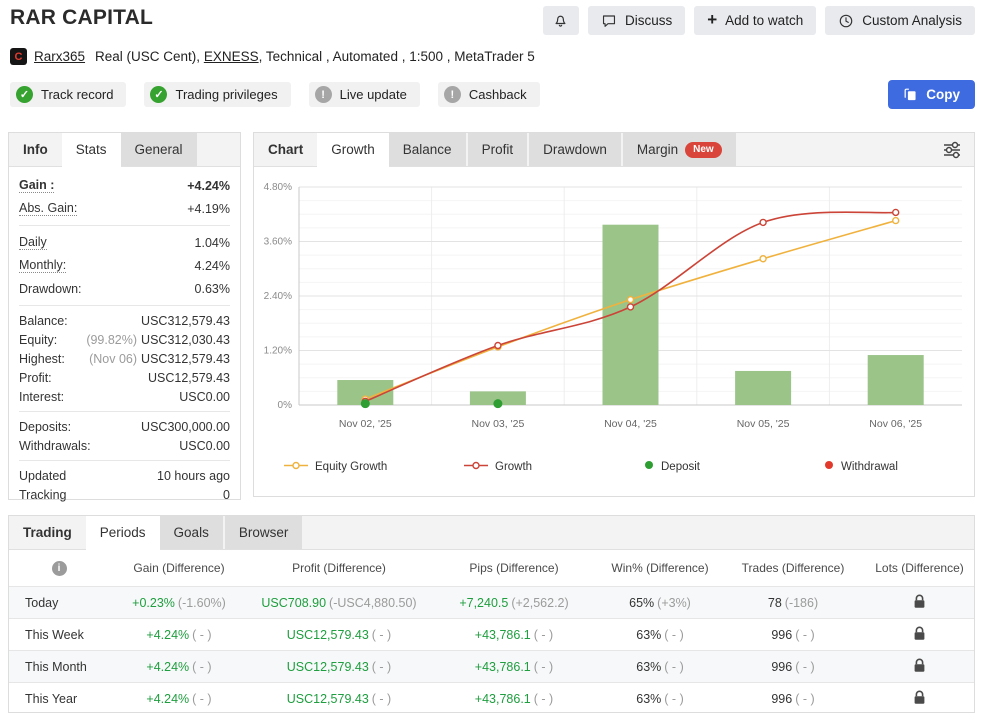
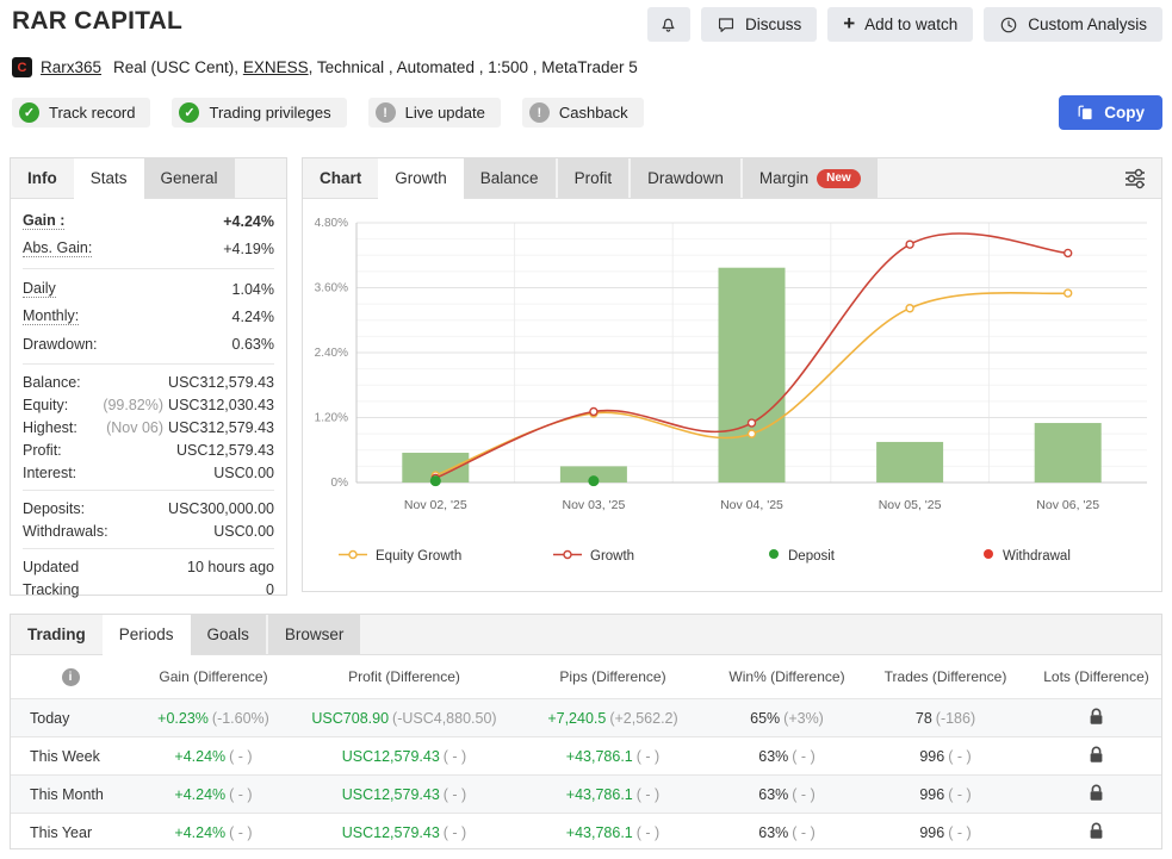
Equity Growth/Nov 04, '25: 2.3% -> 0.9%
Growth/Nov 04, '25: 2.2% -> 1.1%
Growth/Nov 05, '25: 4.0% -> 4.4%
Equity Growth/Nov 06, '25: 4.1% -> 3.5%
